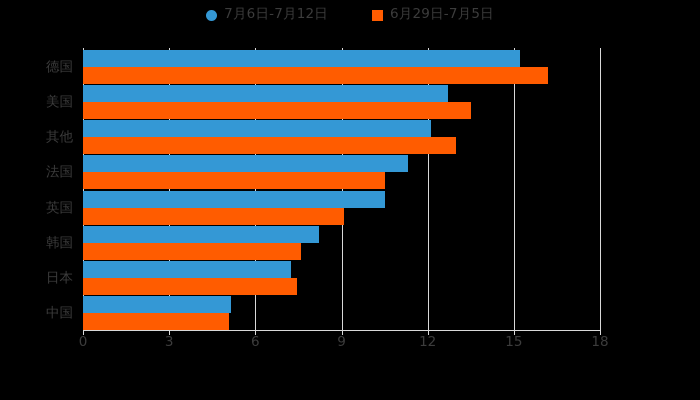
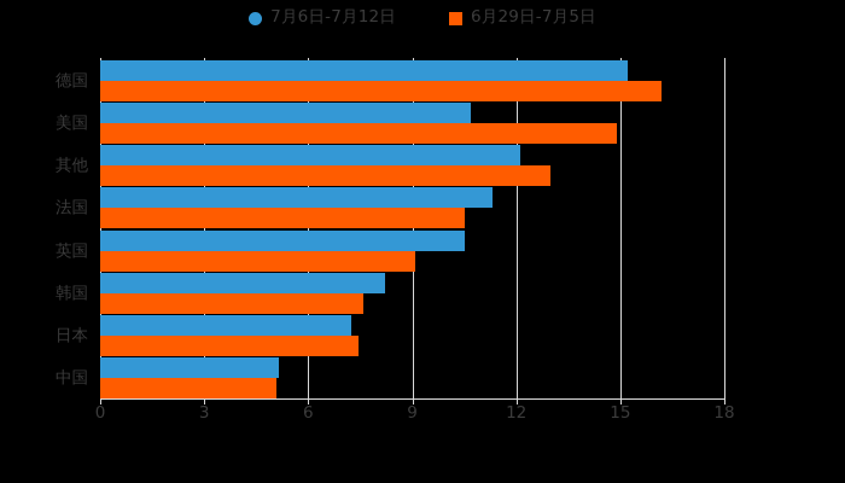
7月6日-7月12日/美国: 12.7 -> 10.7
6月29日-7月5日/美国: 13.5 -> 14.9
